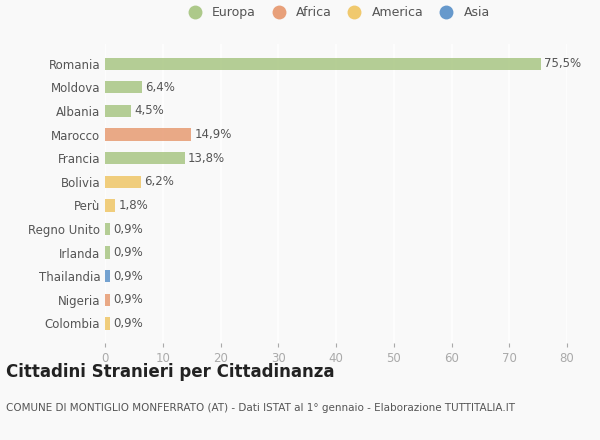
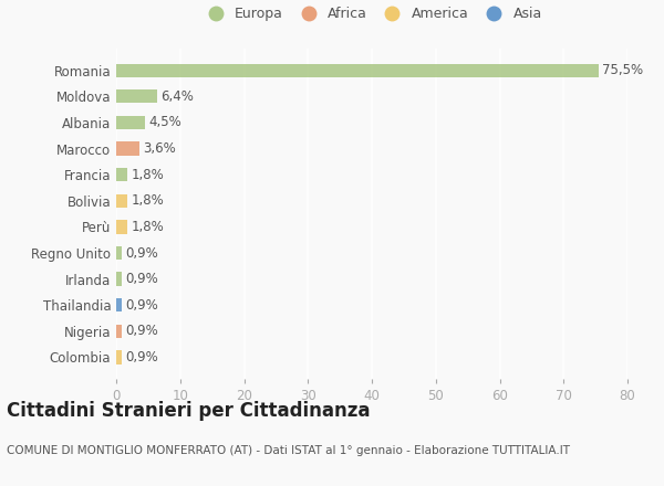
Marocco: 14,9% -> 3,6%
Francia: 13,8% -> 1,8%
Bolivia: 6,2% -> 1,8%
